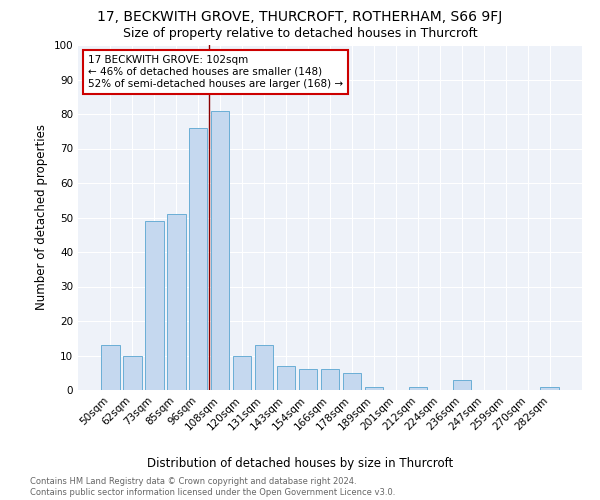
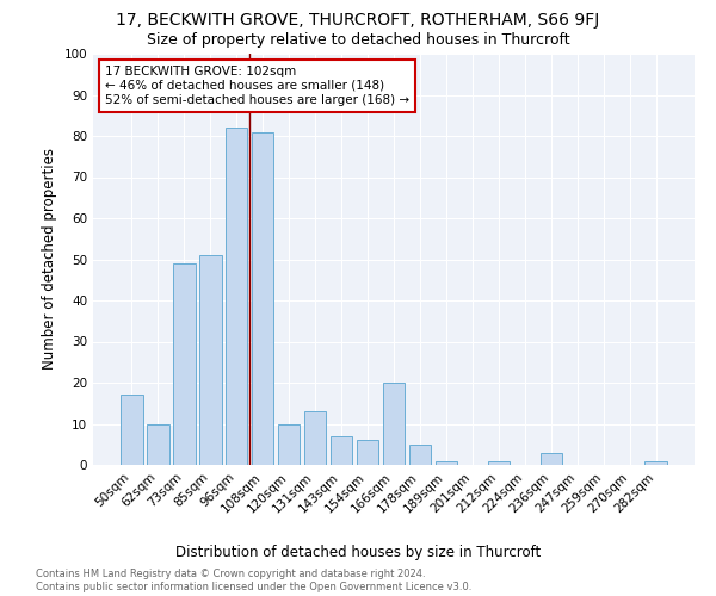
50sqm: 13 -> 17
96sqm: 76 -> 82
166sqm: 6 -> 20
